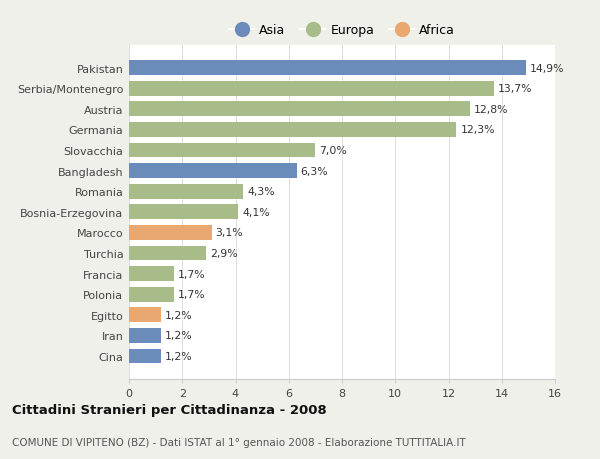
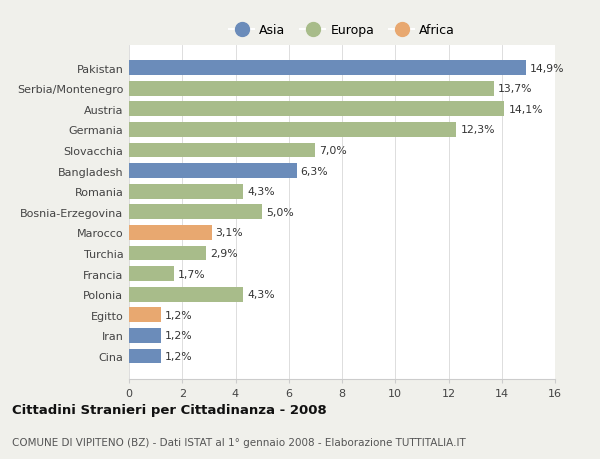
Austria: 12,8% -> 14,1%
Bosnia-Erzegovina: 4,1% -> 5,0%
Polonia: 1,7% -> 4,3%
